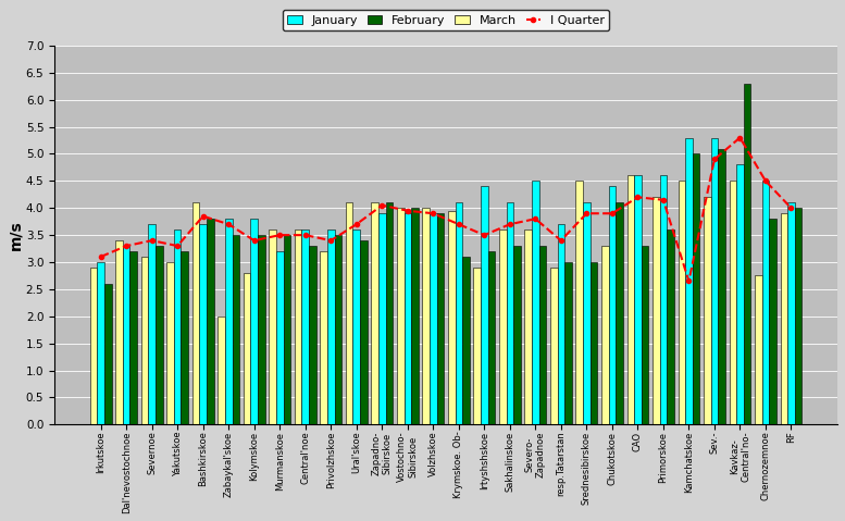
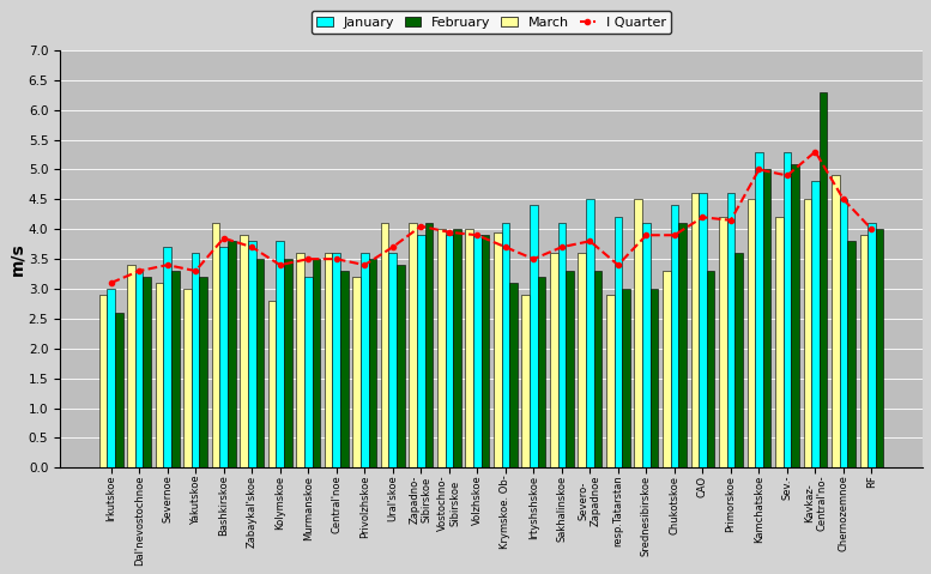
March/Zabaykal'skoe: 2.00 -> 3.90
January/resp.Tatarstan: 3.7 -> 4.2
I Quarter/Kamchatskoe: 2.65 -> 5.00
March/Chernozemnoe: 2.75 -> 4.90
